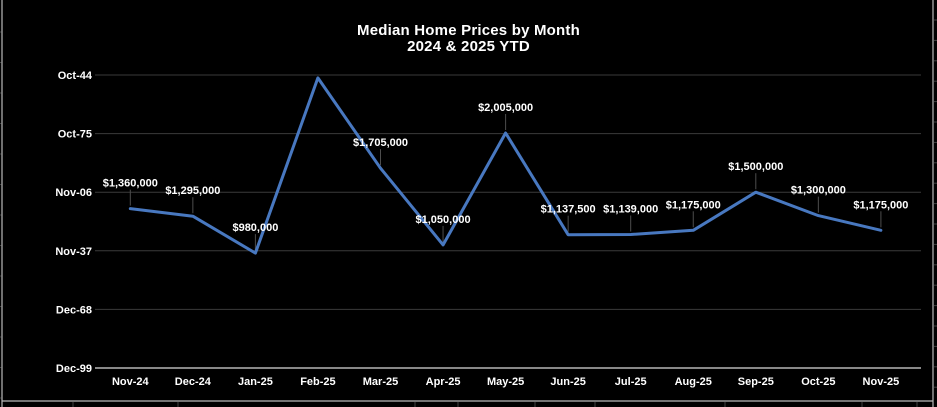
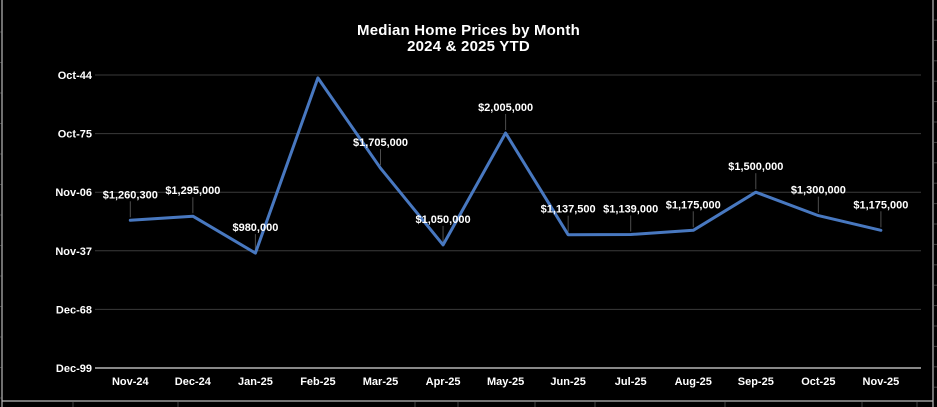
Nov-24: $1,360,000 -> $1,260,300
